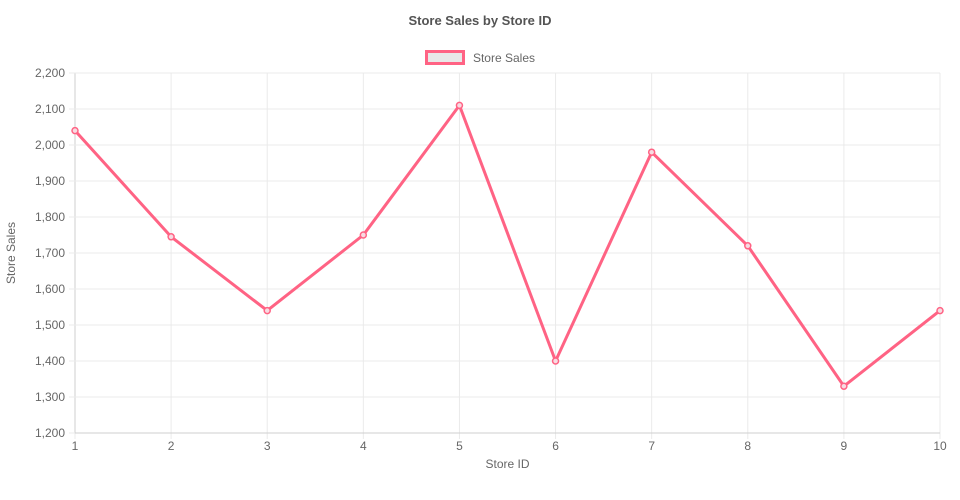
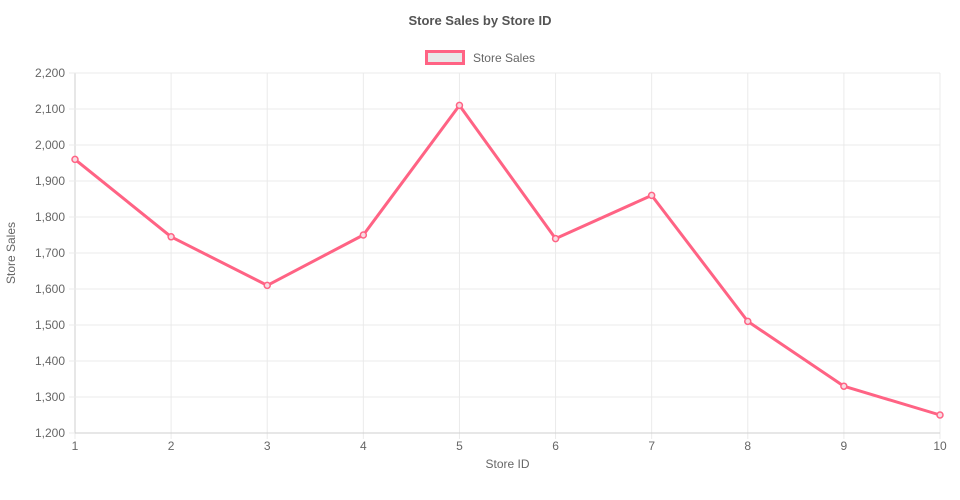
1: 2040 -> 1960
3: 1540 -> 1610
6: 1400 -> 1740
7: 1980 -> 1860
8: 1720 -> 1510
10: 1540 -> 1250
